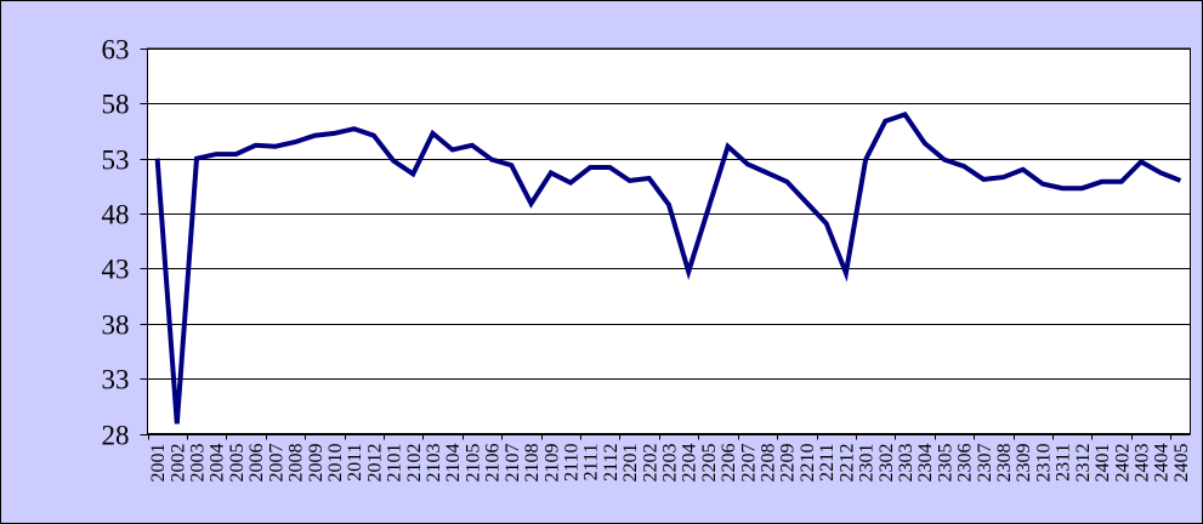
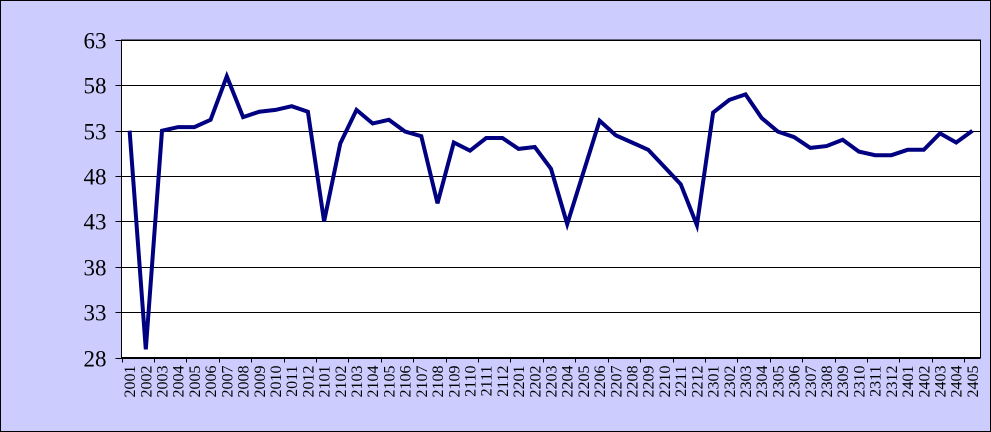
2007: 54 -> 59
2101: 53 -> 43
2108: 49 -> 45
2301: 53 -> 55
2405: 51 -> 53
